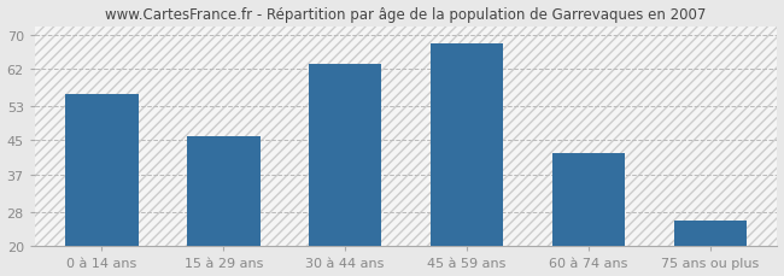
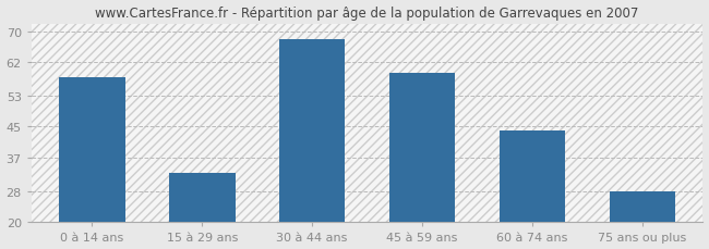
0 à 14 ans: 56 -> 58
15 à 29 ans: 46 -> 33
30 à 44 ans: 63 -> 68
45 à 59 ans: 68 -> 59
60 à 74 ans: 42 -> 44
75 ans ou plus: 26 -> 28
